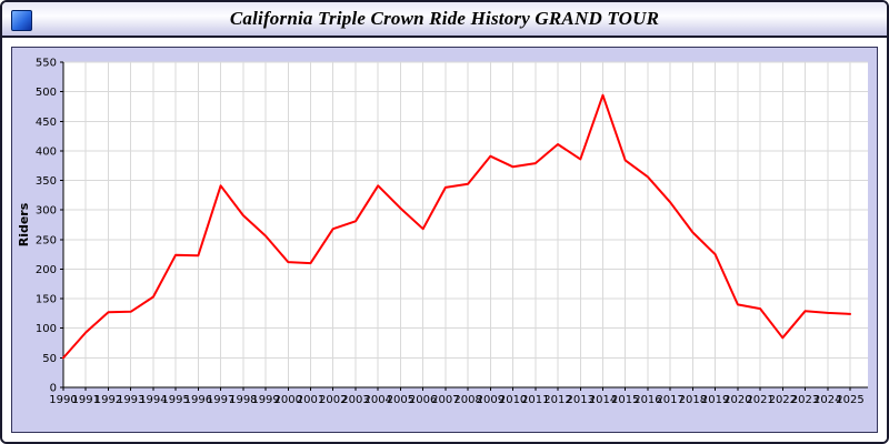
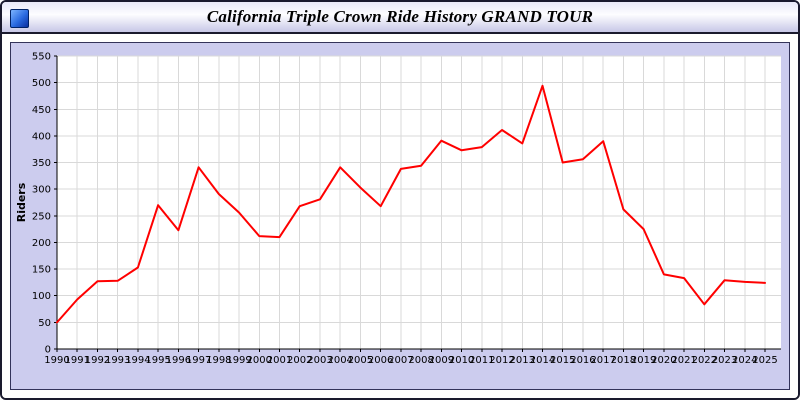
1995: 220 -> 270
2015: 380 -> 350
2017: 310 -> 390
